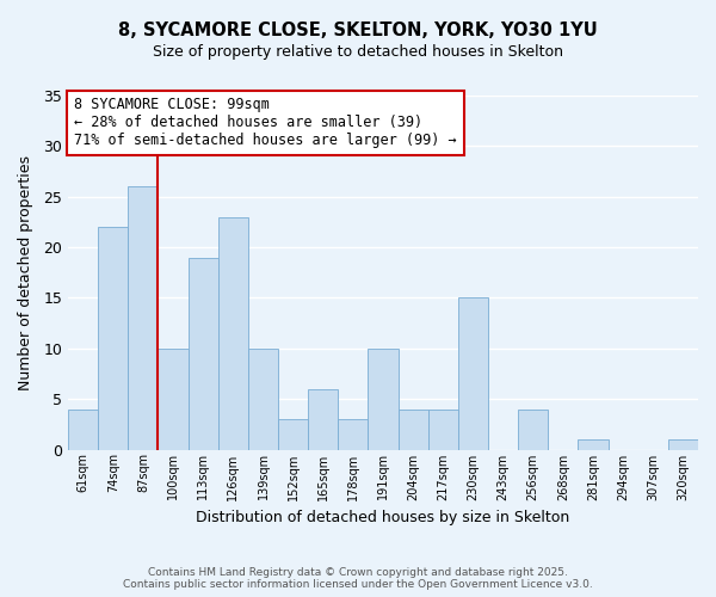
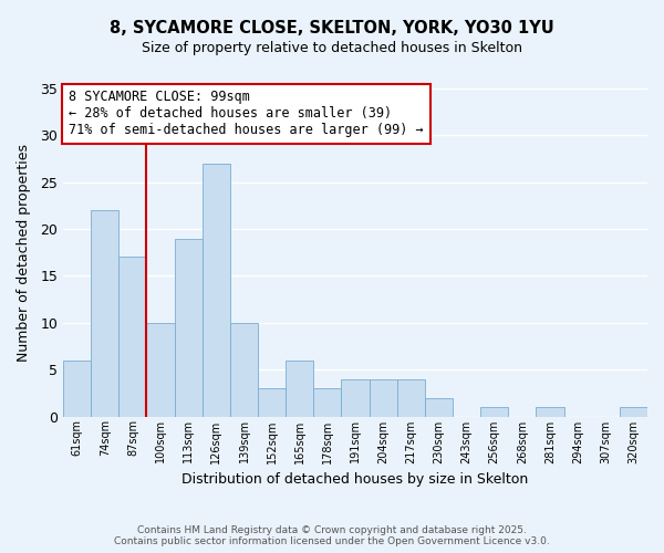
61sqm: 4 -> 6
87sqm: 26 -> 17
126sqm: 23 -> 27
191sqm: 10 -> 4
230sqm: 15 -> 2
256sqm: 4 -> 1
